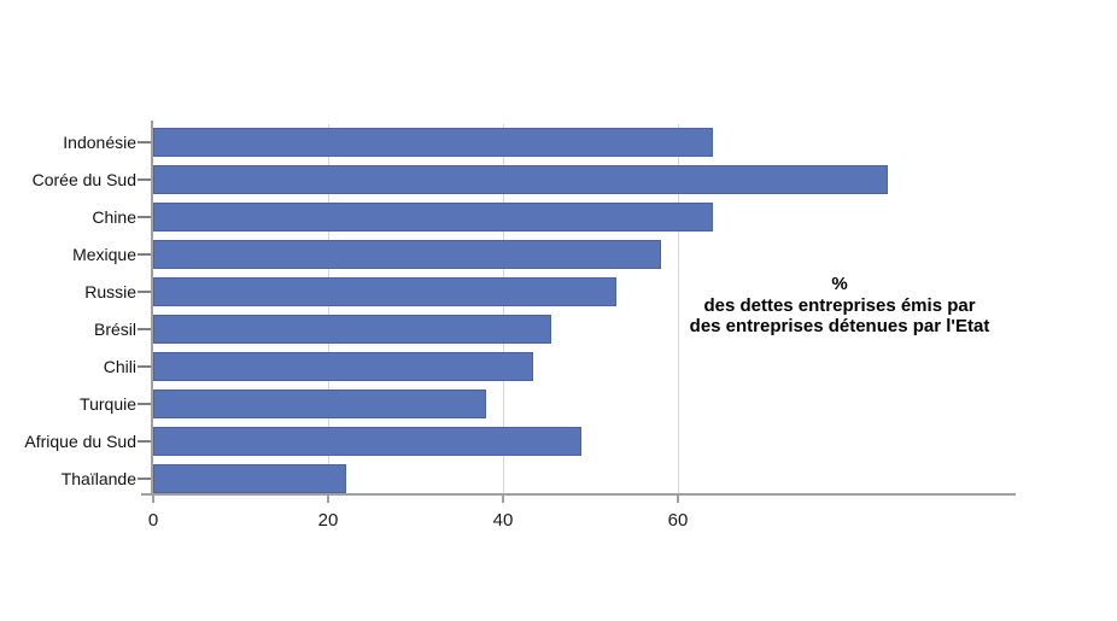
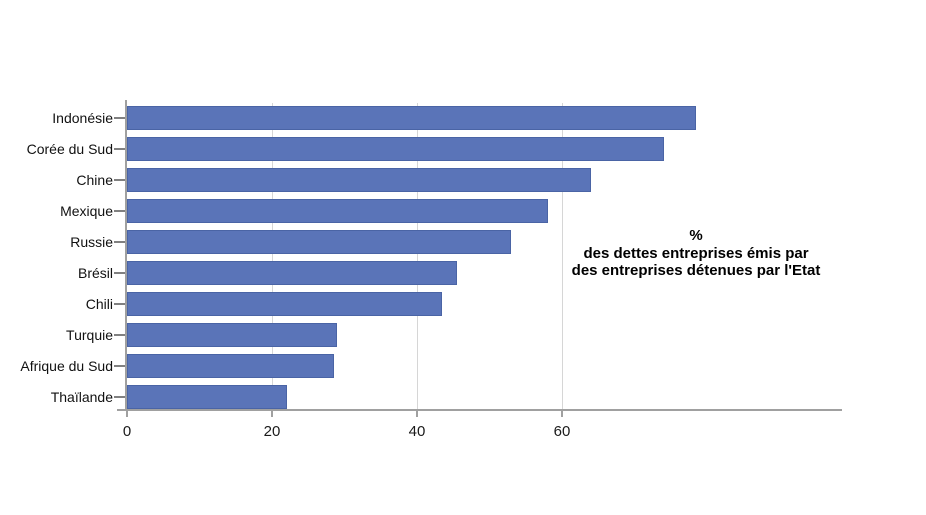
Indonésie: 64 -> 78
Corée du Sud: 84 -> 74
Turquie: 38 -> 29
Afrique du Sud: 49 -> 28
